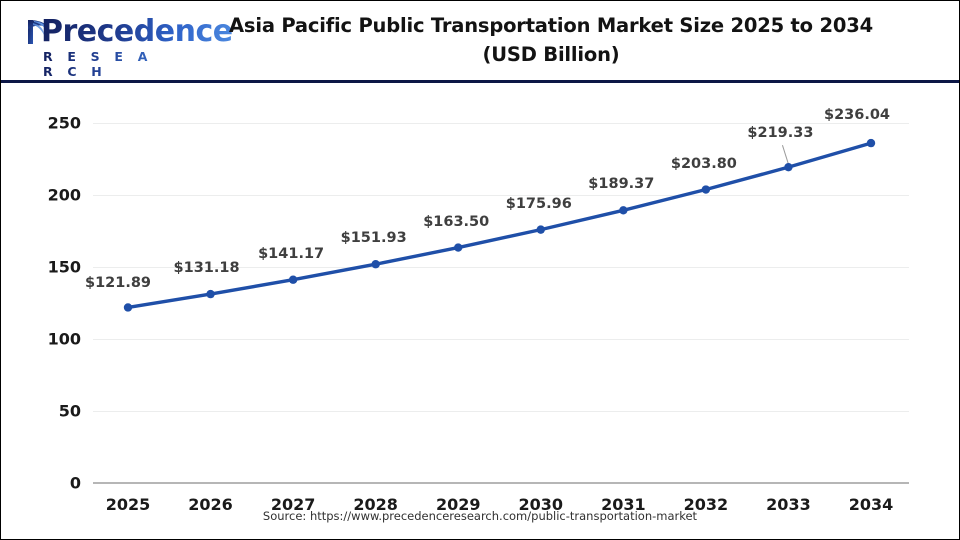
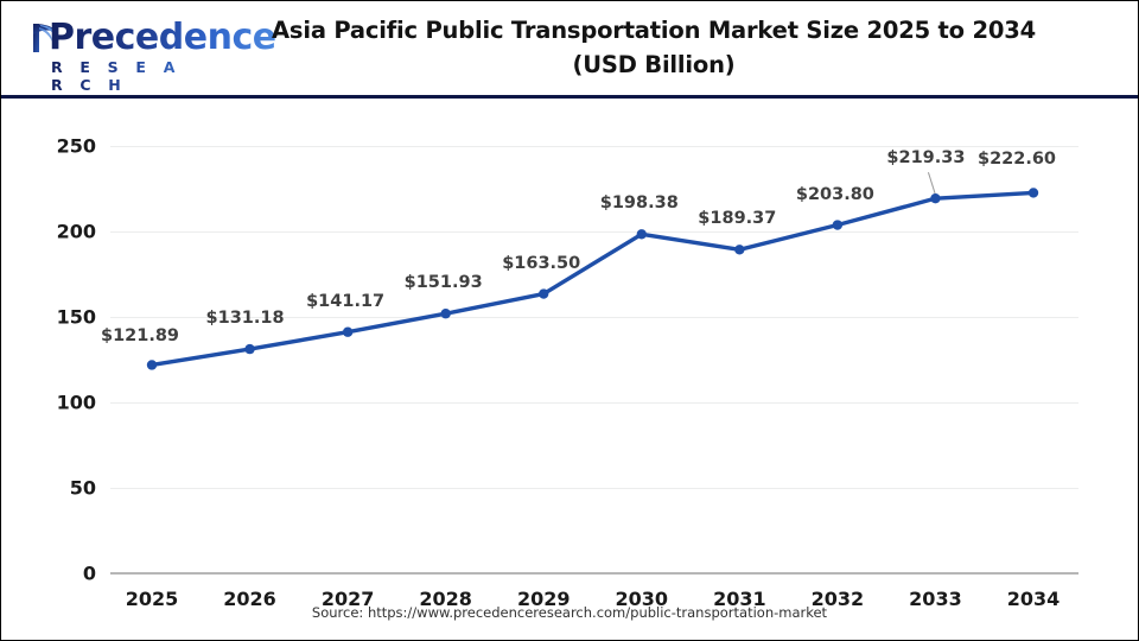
2030: $175.96 -> $198.38
2034: $236.04 -> $222.60
